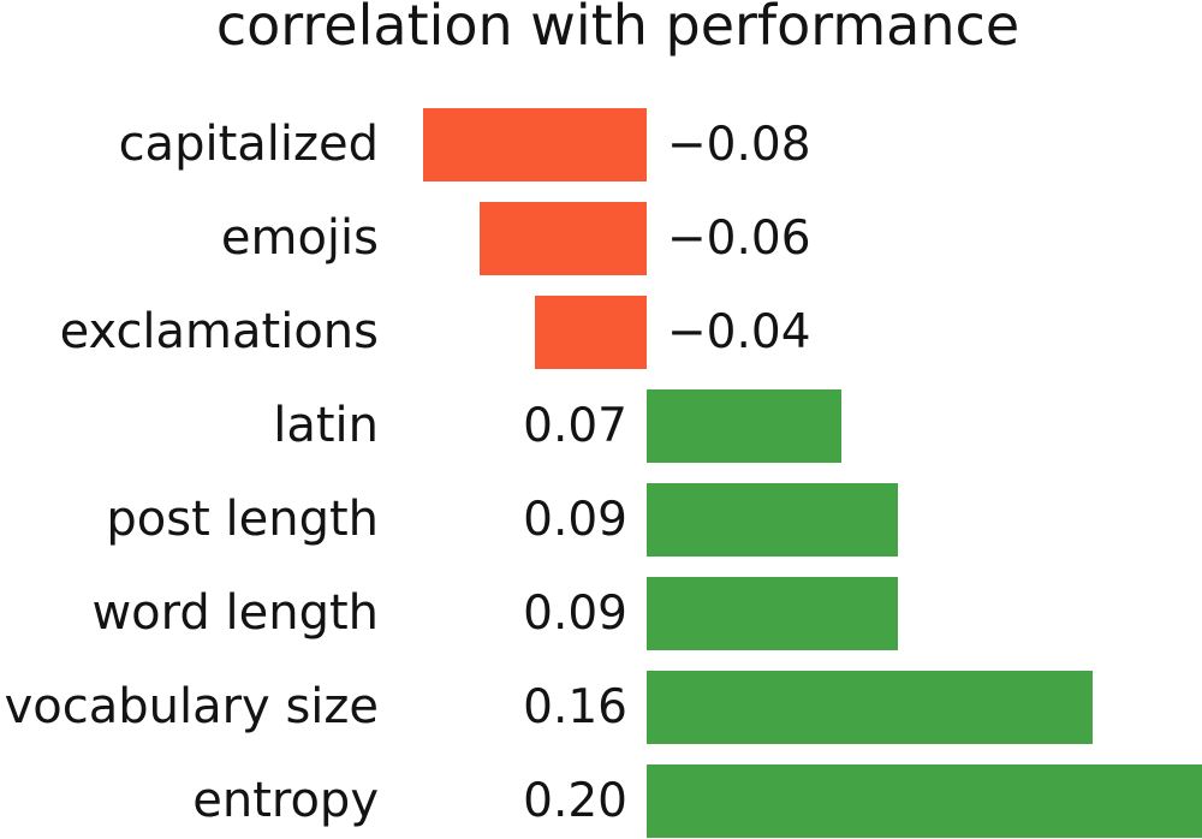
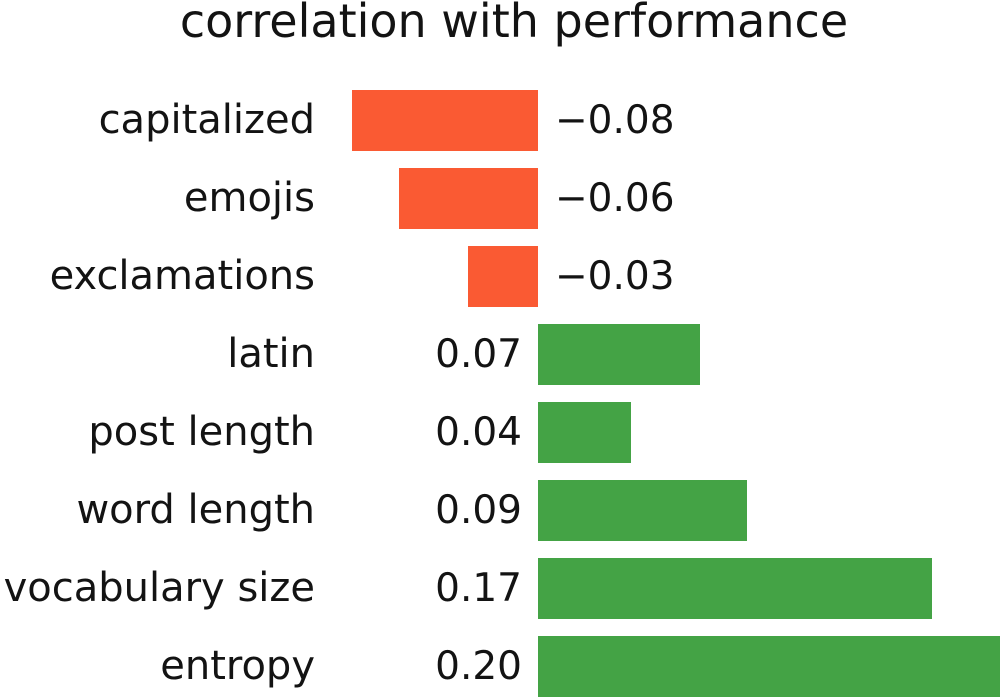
exclamations: −0.04 -> −0.03
post length: 0.09 -> 0.04
vocabulary size: 0.16 -> 0.17
